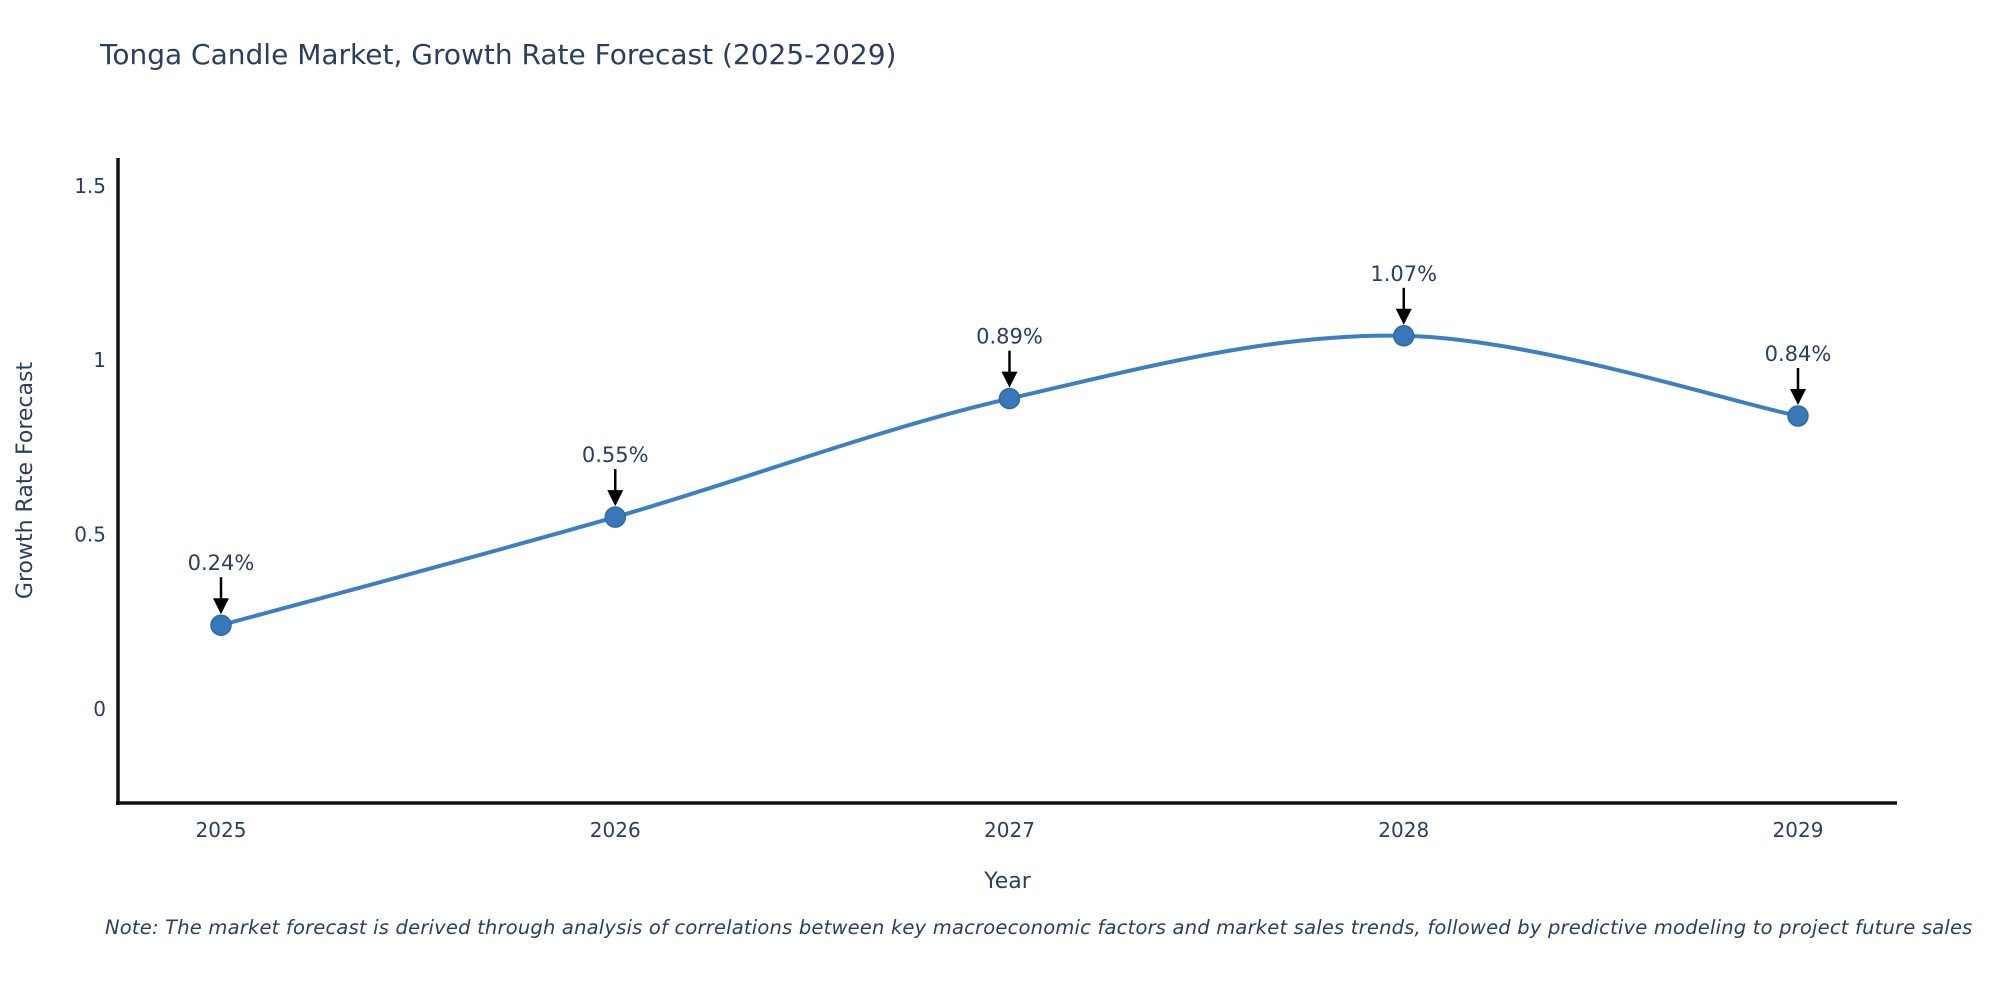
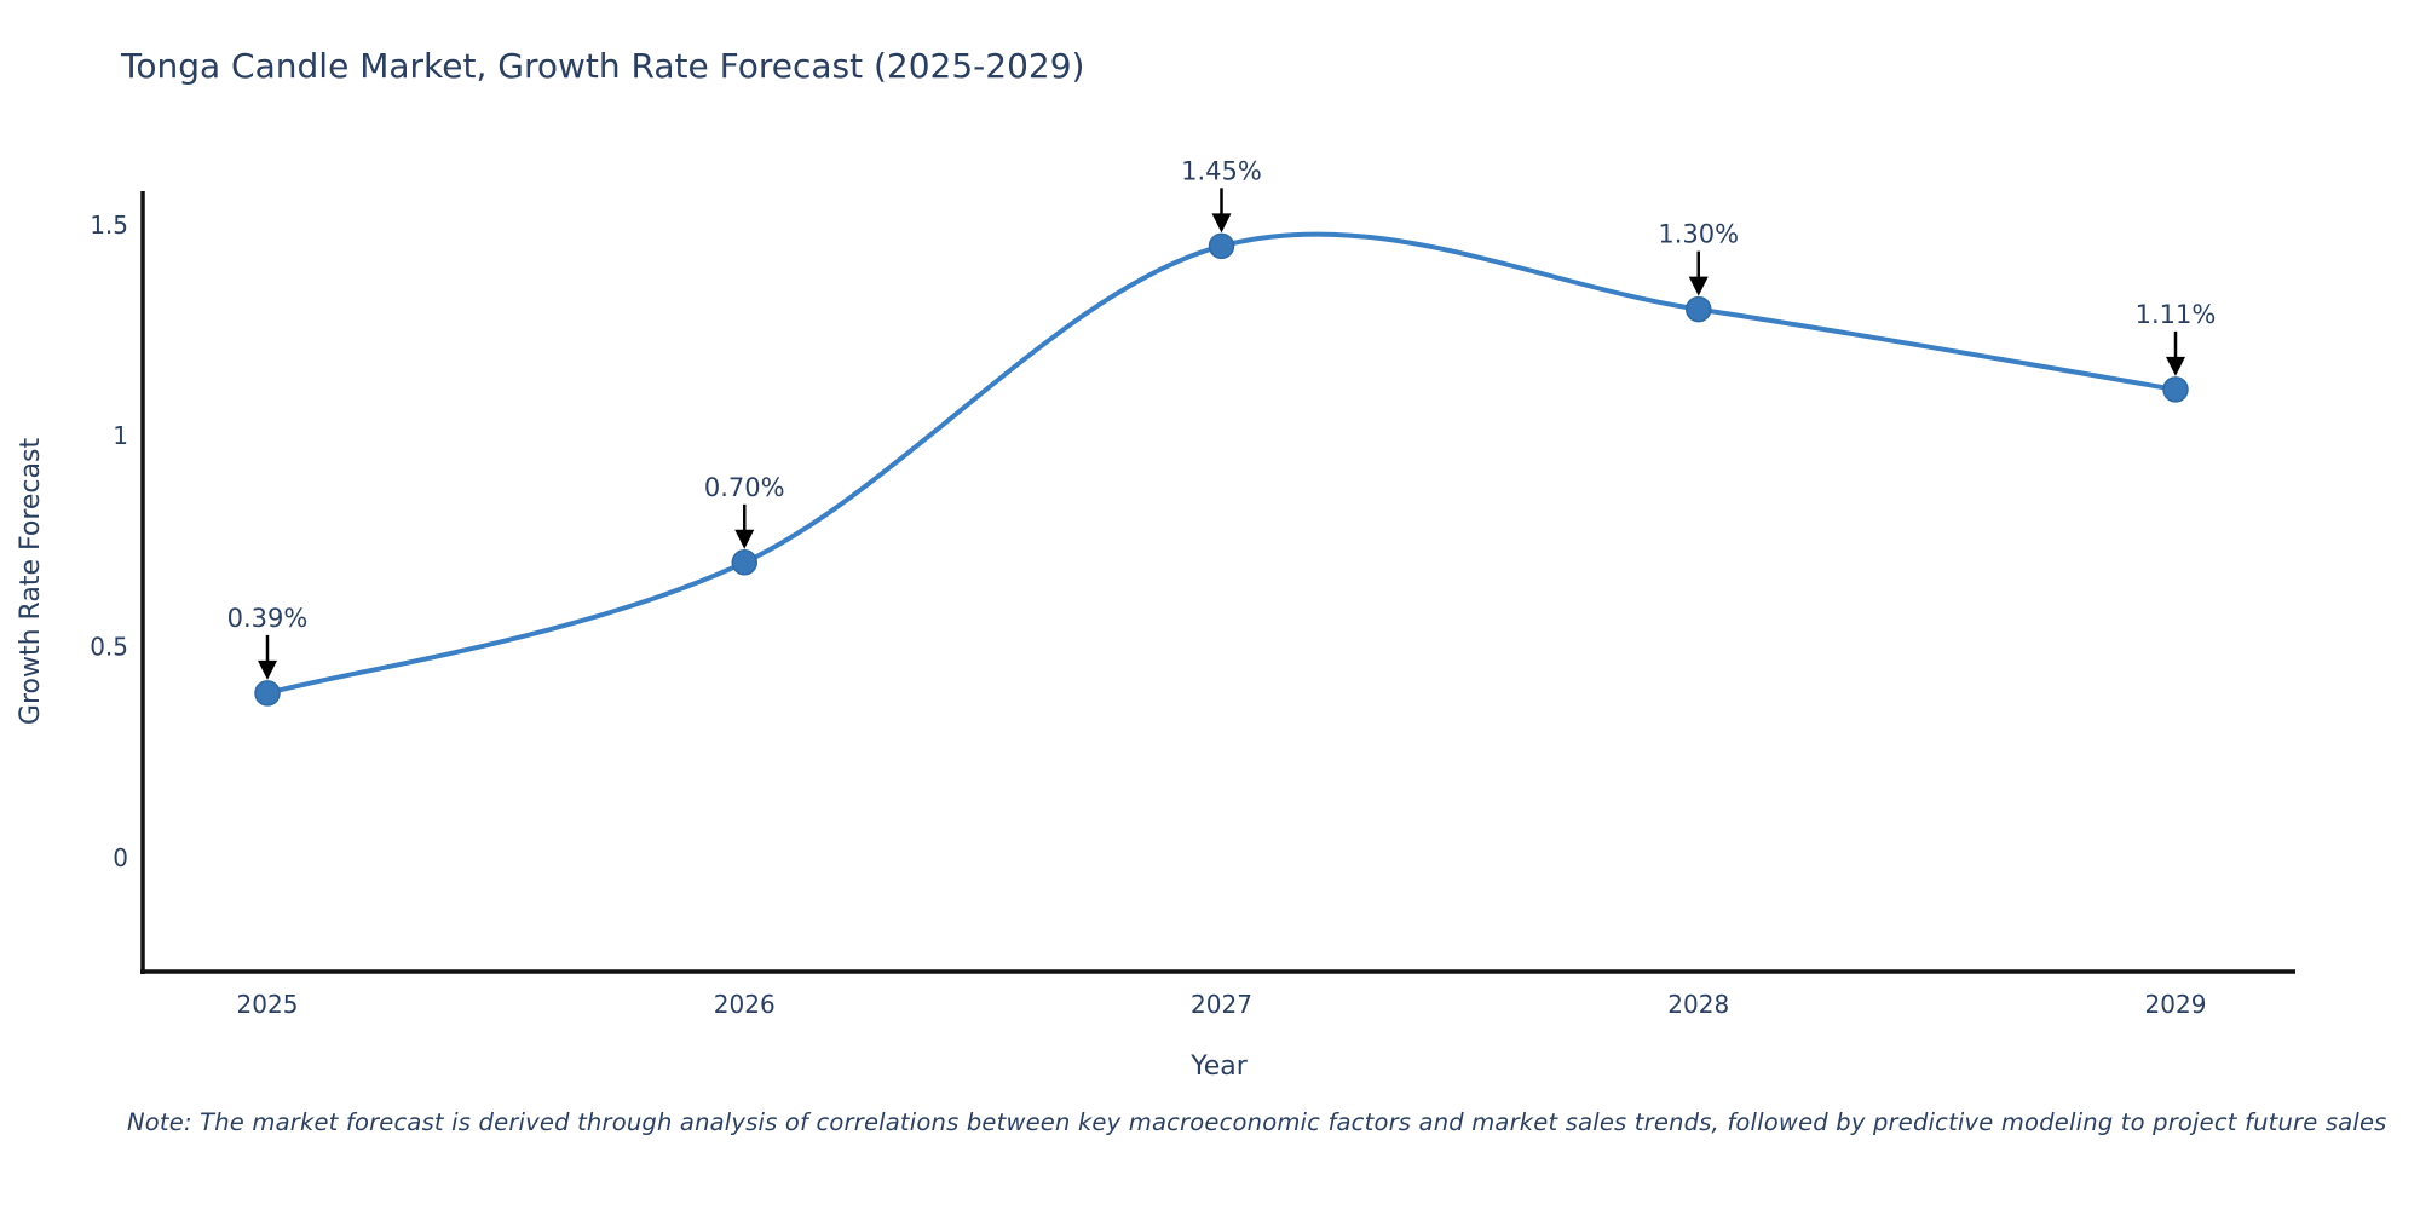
2025: 0.24% -> 0.39%
2026: 0.55% -> 0.70%
2027: 0.89% -> 1.45%
2028: 1.07% -> 1.30%
2029: 0.84% -> 1.11%
